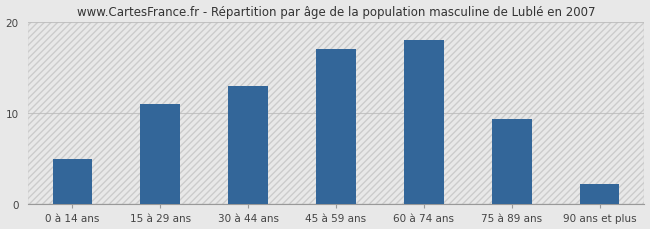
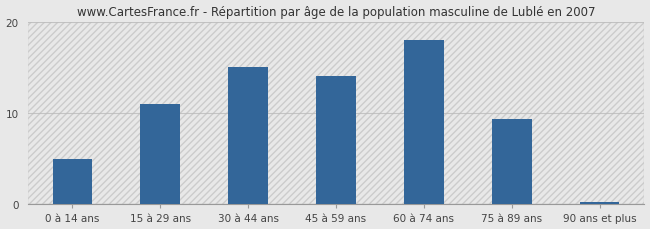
30 à 44 ans: 13.0 -> 15.0
45 à 59 ans: 17.0 -> 14.0
90 ans et plus: 2.2 -> 0.3
